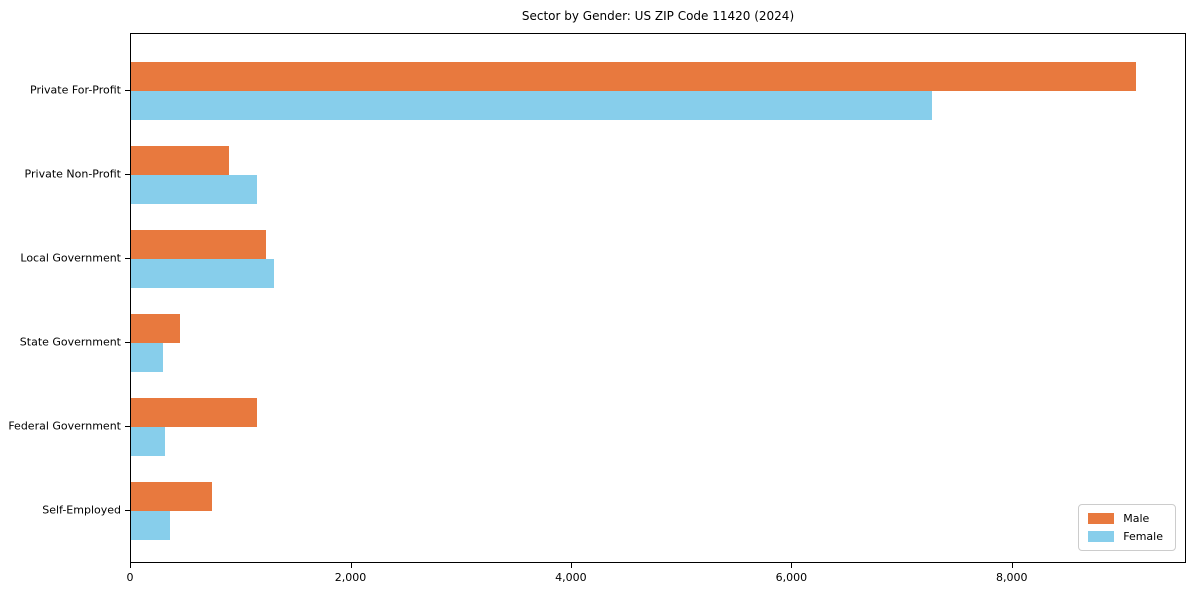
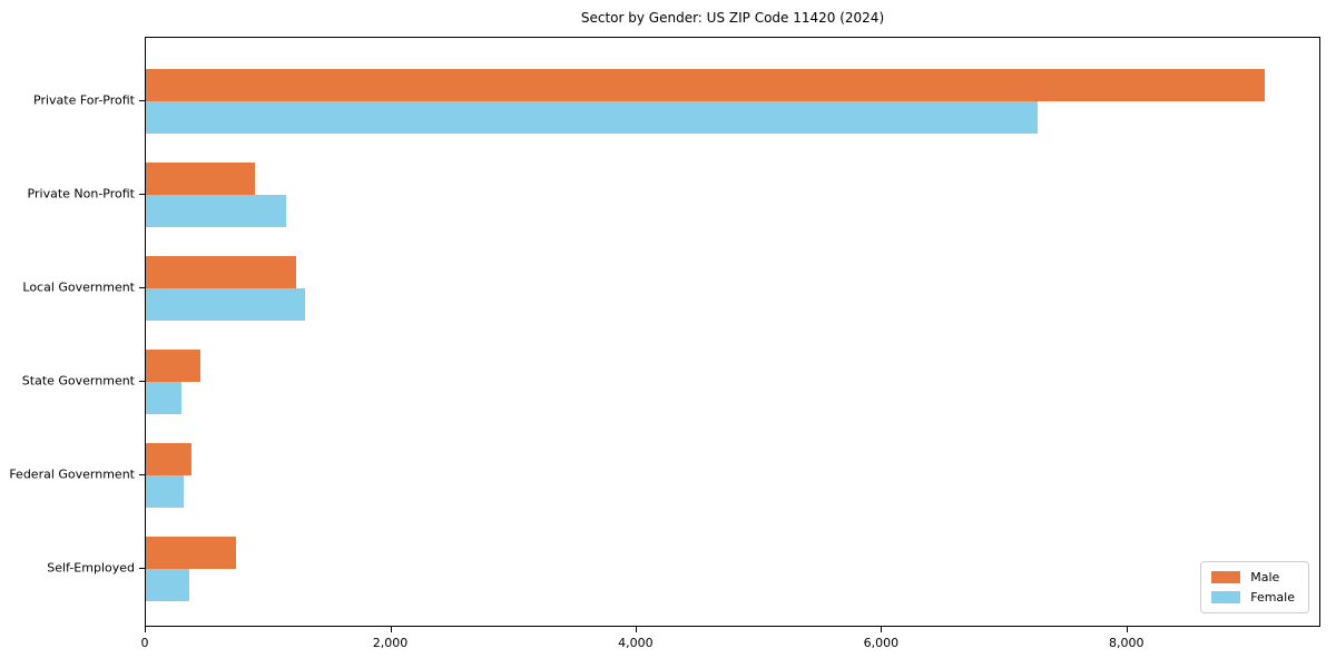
Male/Federal Government: 1140 -> 370
